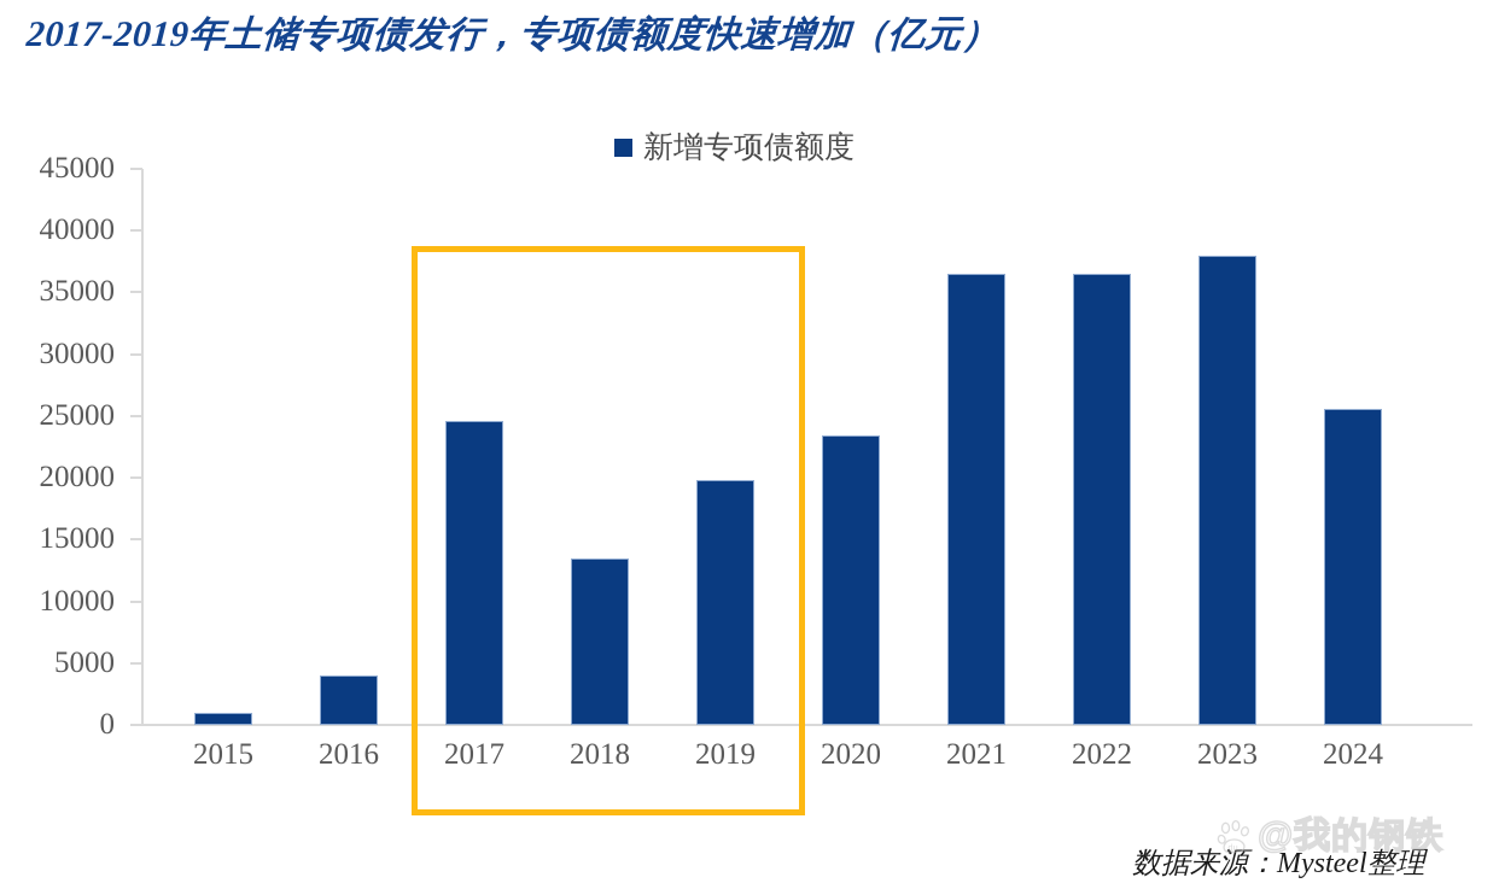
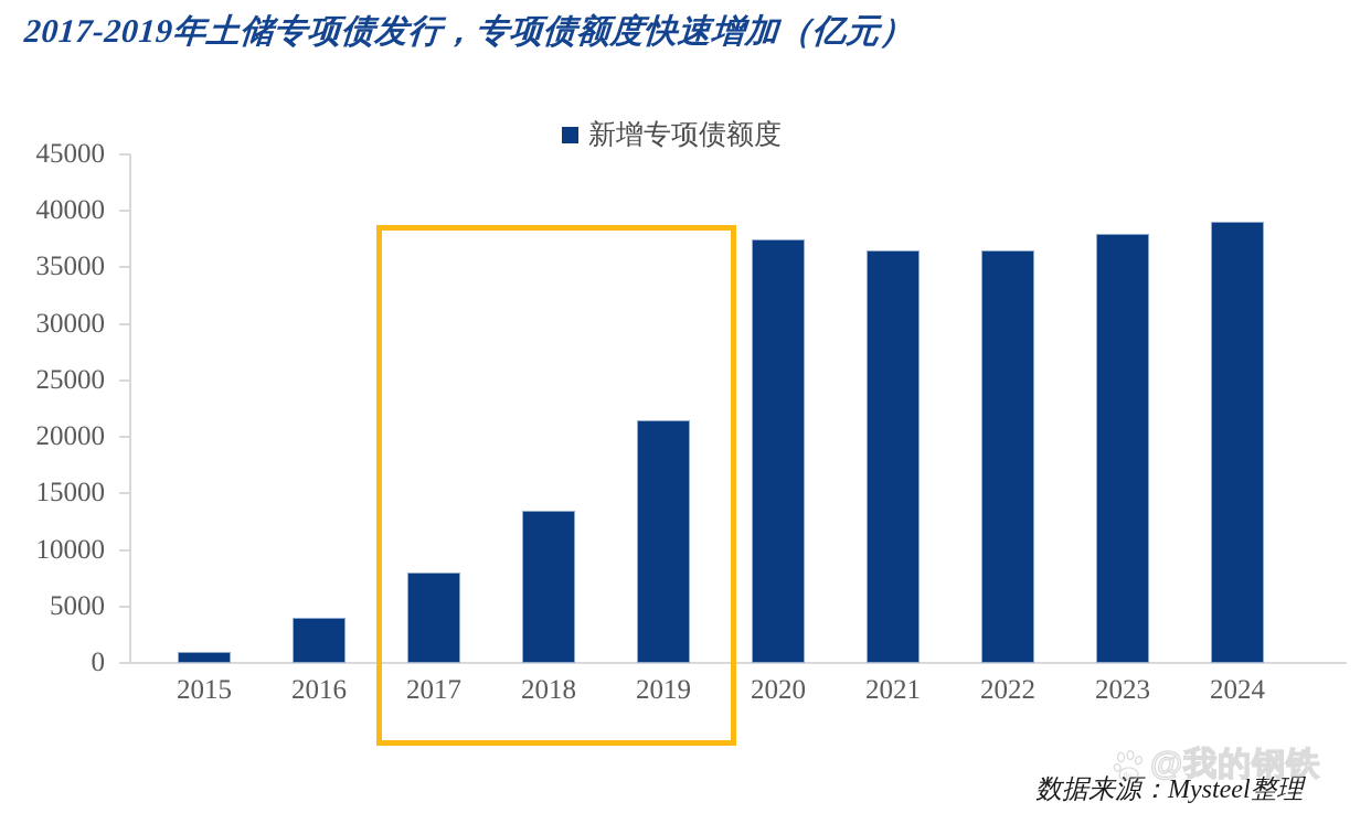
2017: 24600 -> 8000
2019: 19800 -> 21500
2020: 23400 -> 37500
2024: 25600 -> 39000
